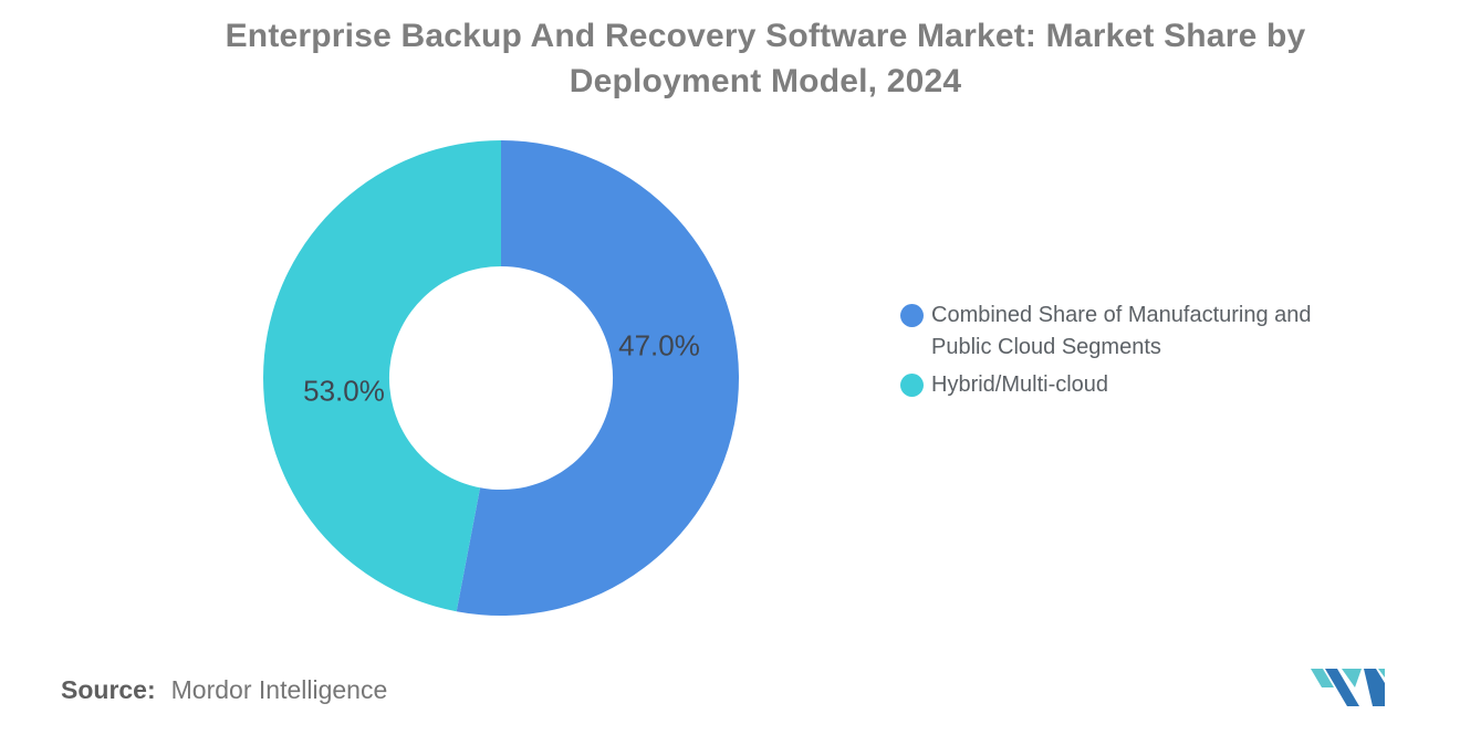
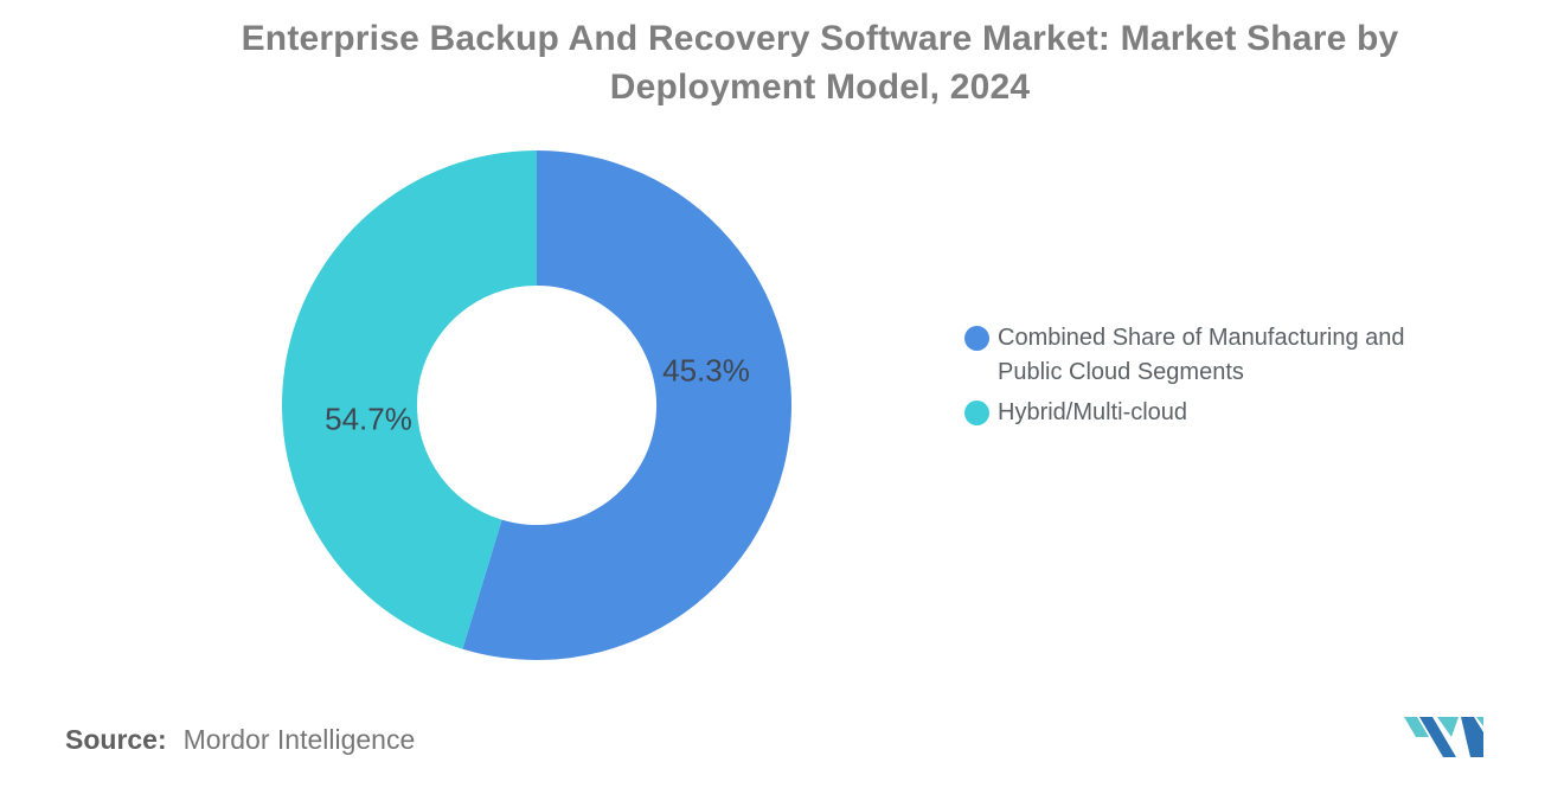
Combined Share of Manufacturing and Public Cloud Segments: 53.0% -> 54.7%
Hybrid/Multi-cloud: 47.0% -> 45.3%
